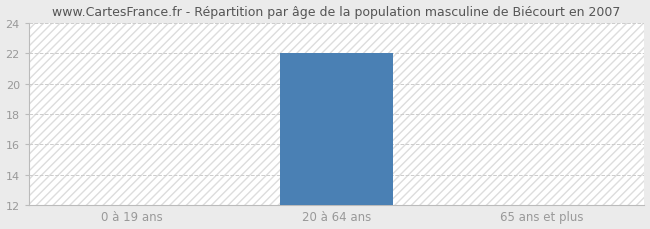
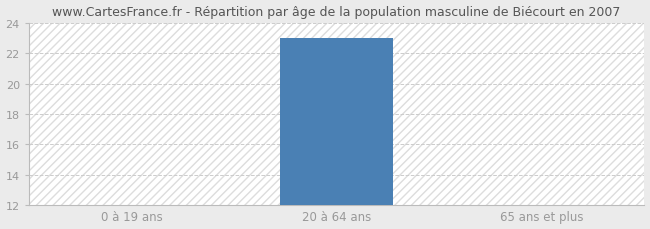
20 à 64 ans: 22 -> 23
